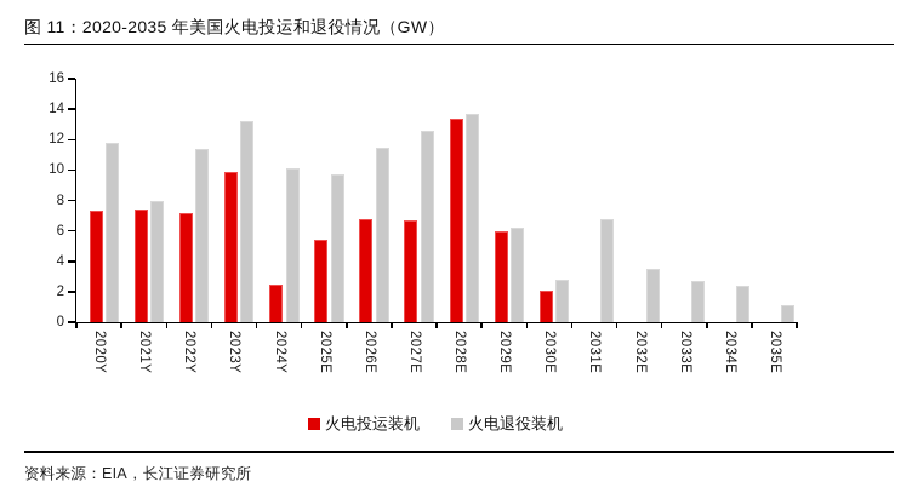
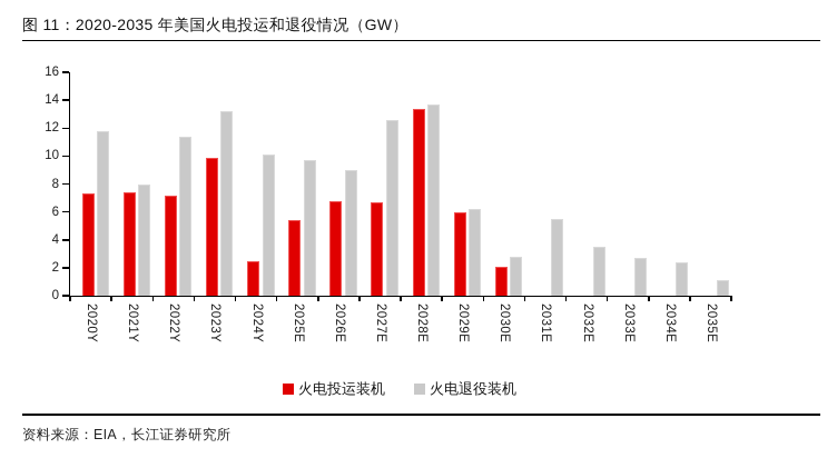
火电退役装机/2026E: 11.5 -> 9.0
火电退役装机/2031E: 6.8 -> 5.5
